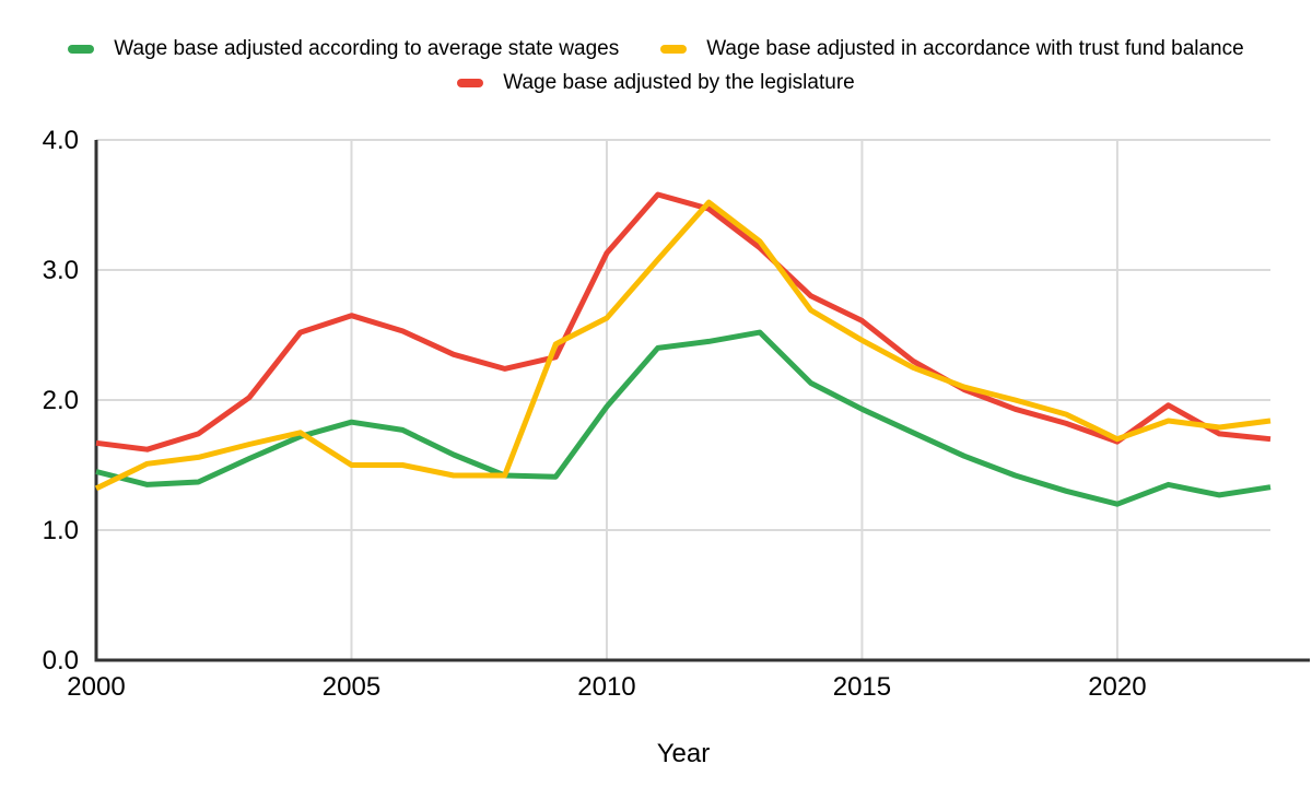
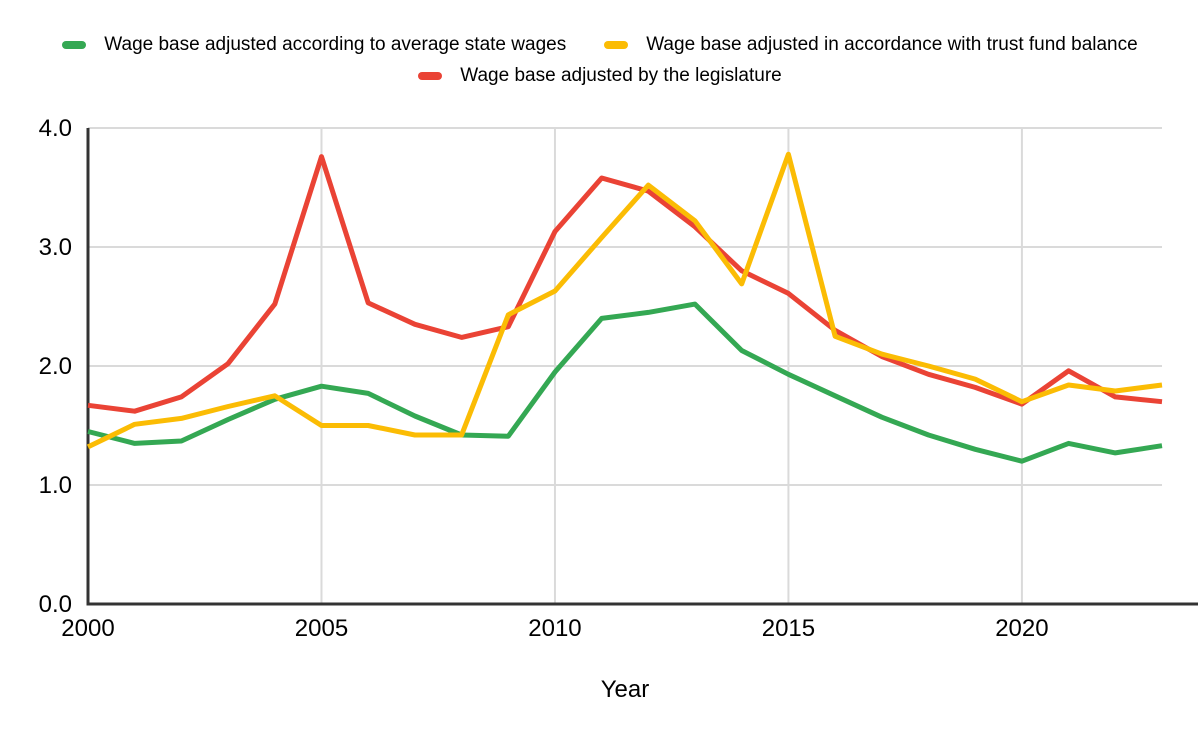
Wage base adjusted by the legislature/2005: 2.65 -> 3.76
Wage base adjusted in accordance with trust fund balance/2015: 2.46 -> 3.78
